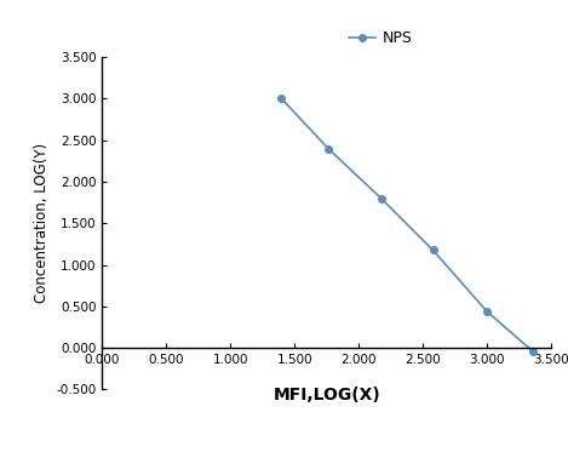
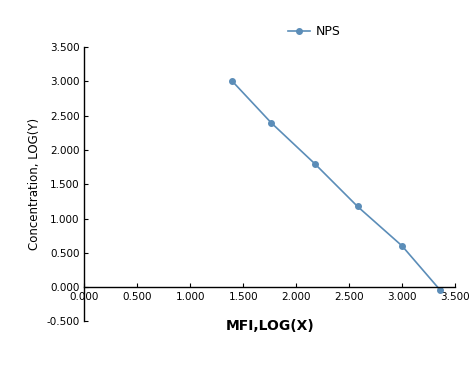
3.000: 0.44 -> 0.60
